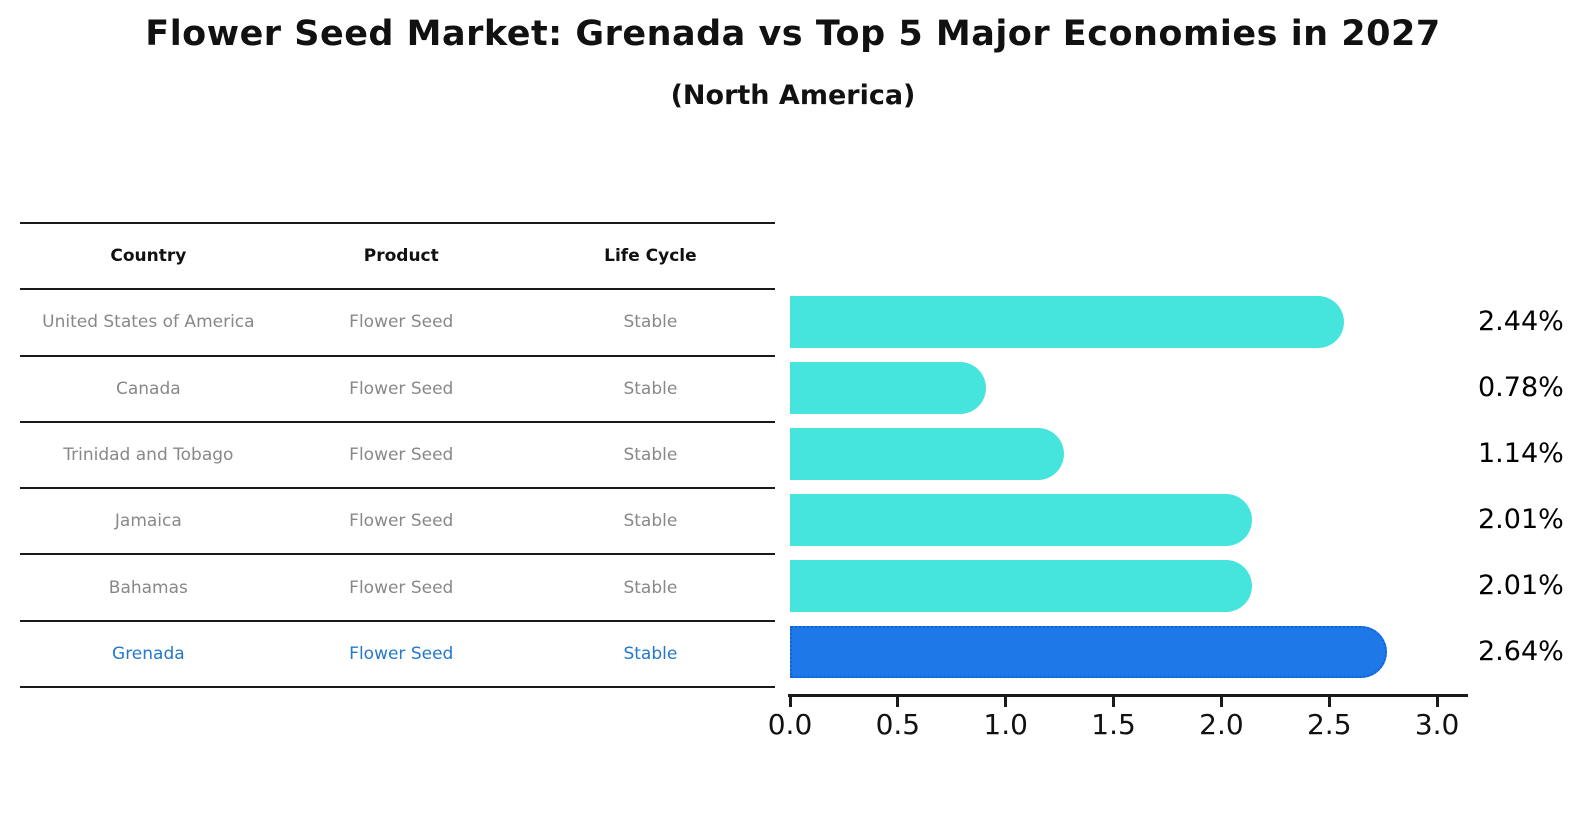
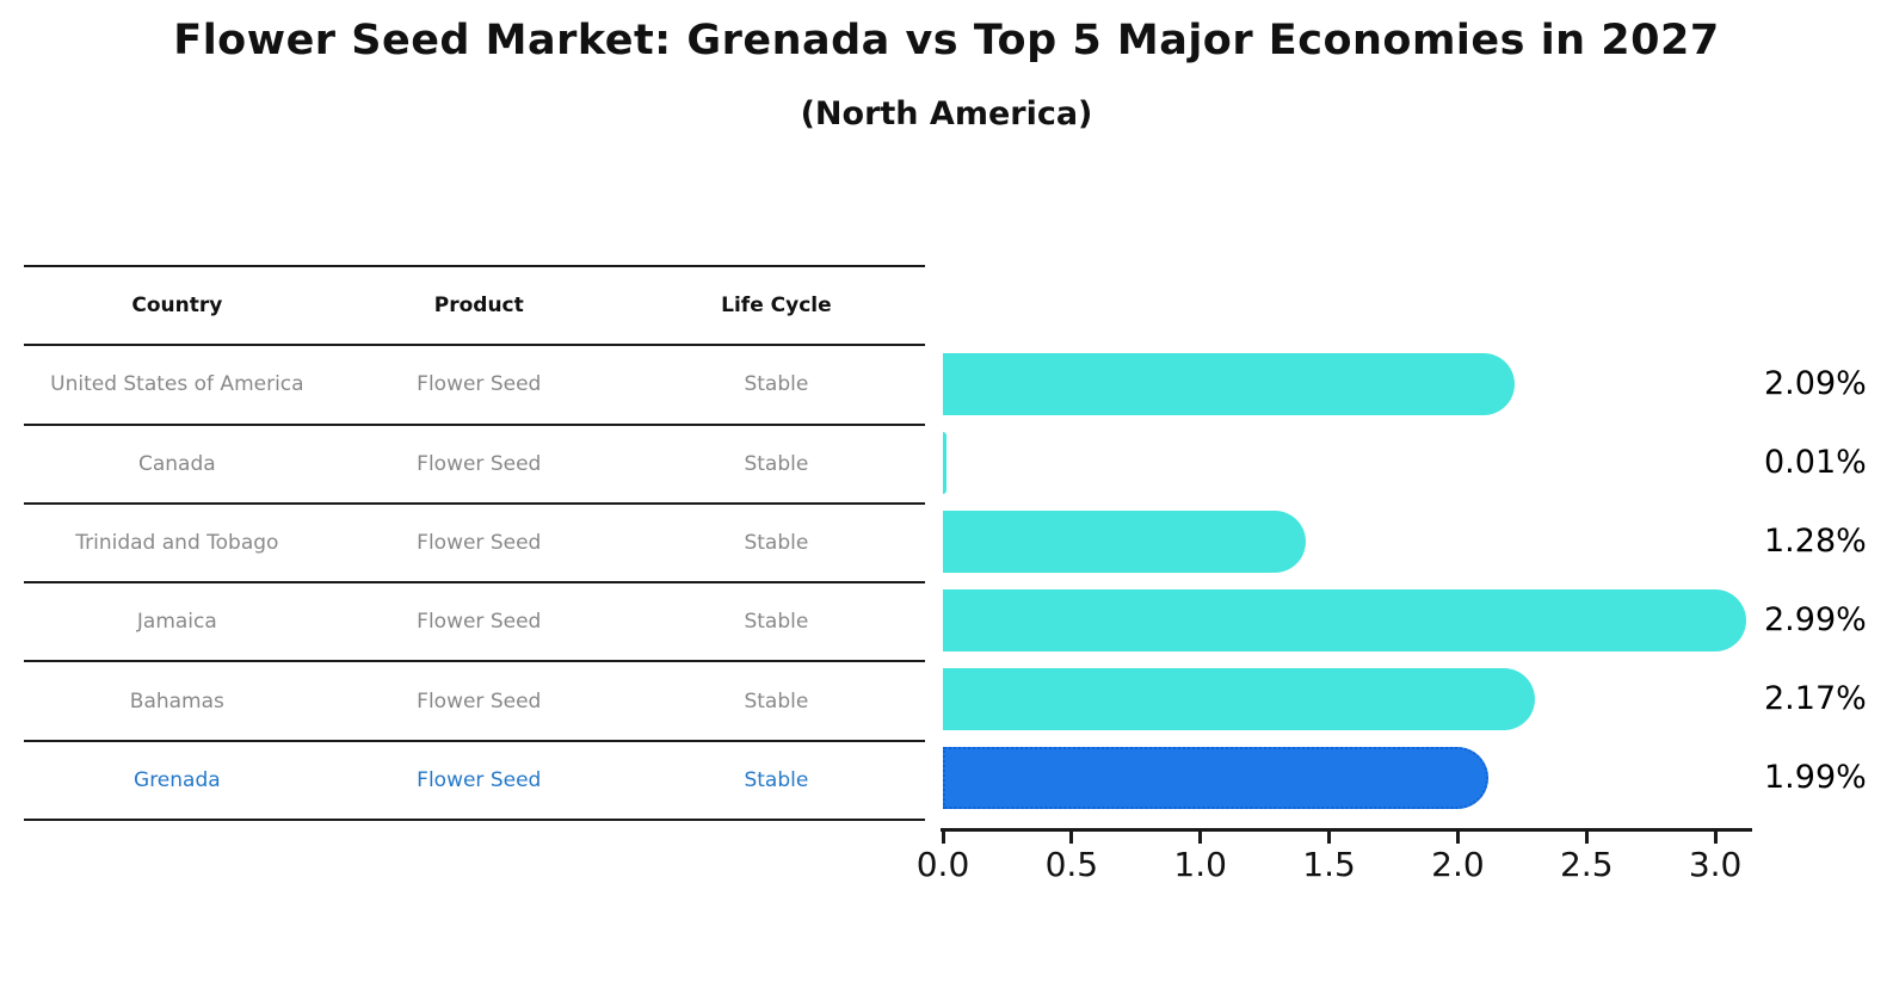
United States of America: 2.44% -> 2.09%
Canada: 0.78% -> 0.01%
Trinidad and Tobago: 1.14% -> 1.28%
Jamaica: 2.01% -> 2.99%
Bahamas: 2.01% -> 2.17%
Grenada: 2.64% -> 1.99%
